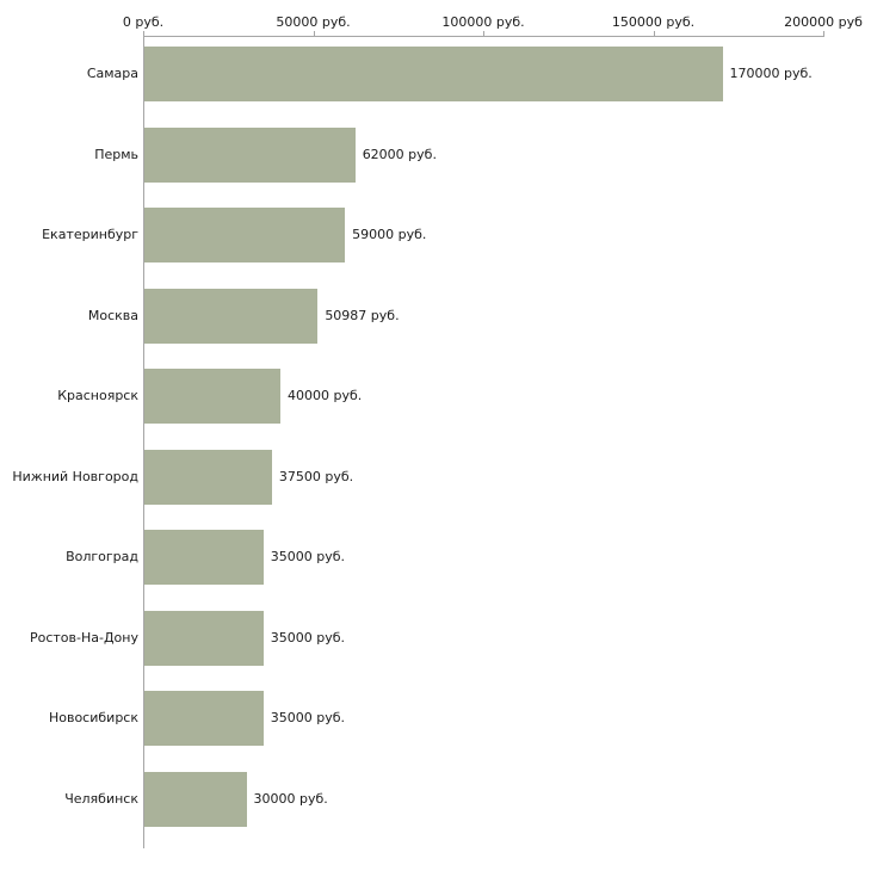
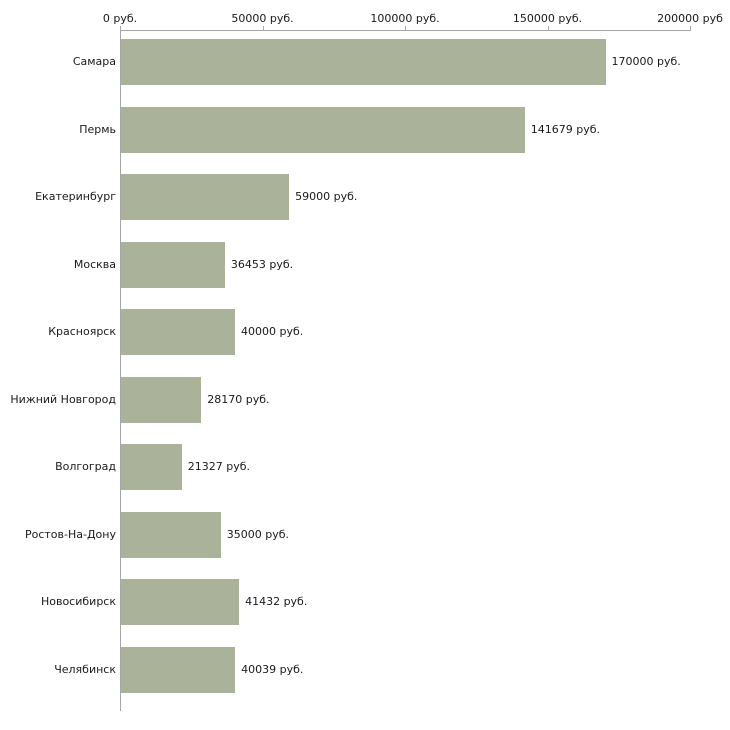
Пермь: 62000 -> 141679
Москва: 50987 -> 36453
Нижний Новгород: 37500 -> 28170
Волгоград: 35000 -> 21327
Новосибирск: 35000 -> 41432
Челябинск: 30000 -> 40039
